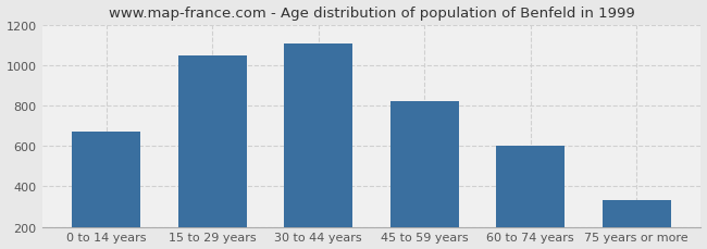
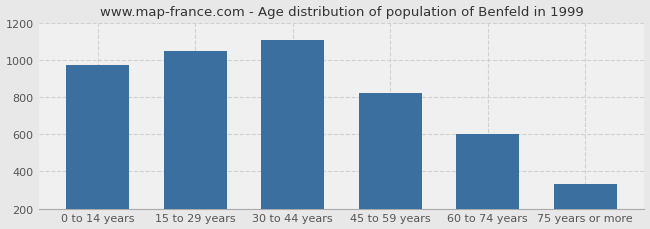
0 to 14 years: 670 -> 980
